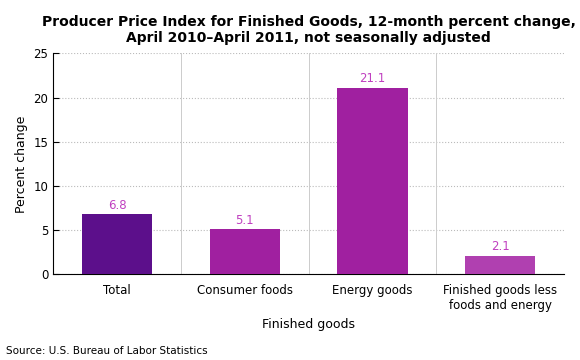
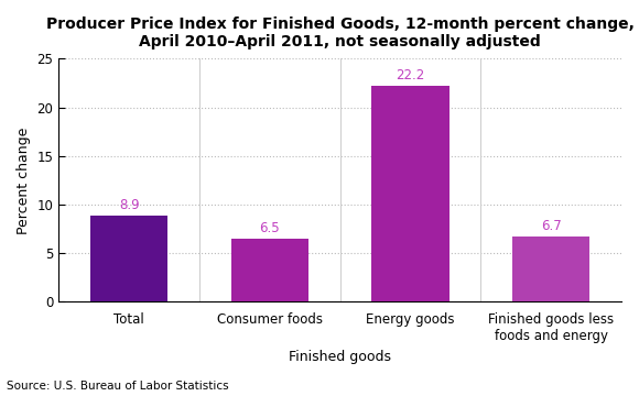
Total: 6.8 -> 8.9
Consumer foods: 5.1 -> 6.5
Energy goods: 21.1 -> 22.2
Finished goods less foods and energy: 2.1 -> 6.7
